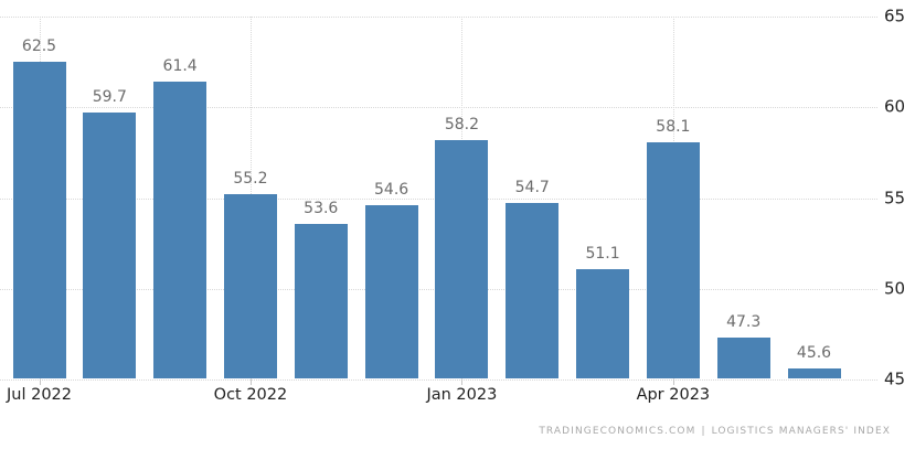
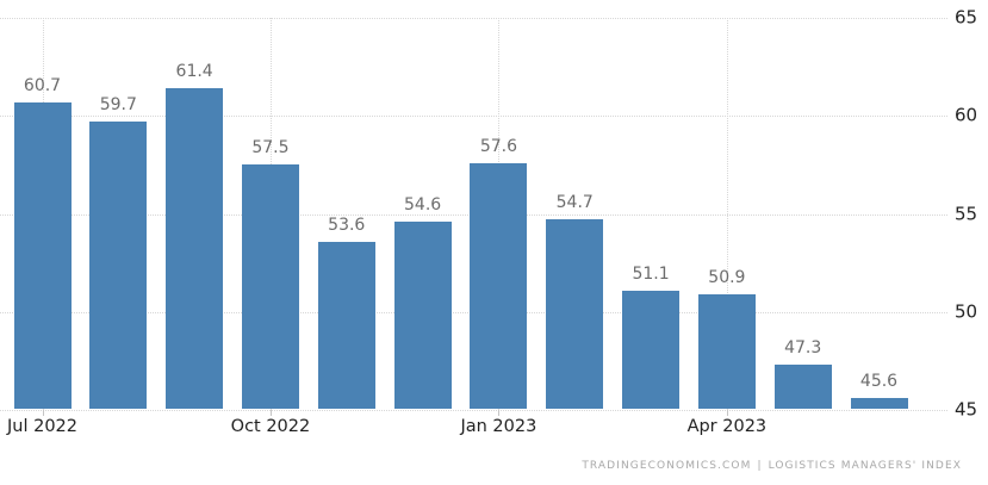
Jul 2022: 62.5 -> 60.7
Oct 2022: 55.2 -> 57.5
Jan 2023: 58.2 -> 57.6
Apr 2023: 58.1 -> 50.9
